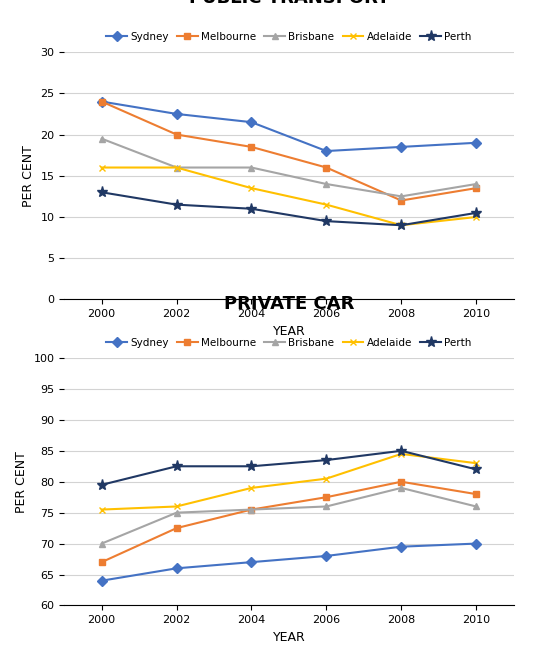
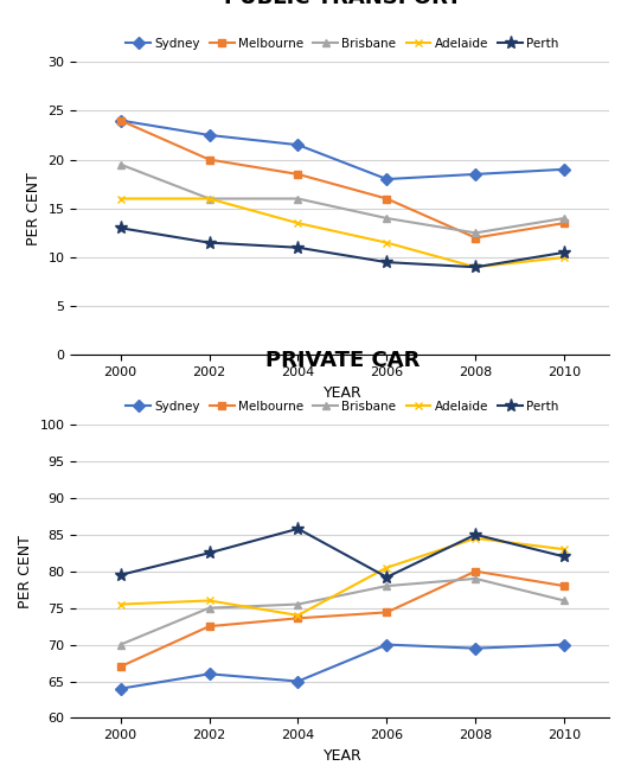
Sydney/2004: 67.0 -> 65.0
Melbourne/2004: 75.5 -> 73.6
Adelaide/2004: 79.0 -> 74.0
Perth/2004: 82.5 -> 85.8
Sydney/2006: 68.0 -> 70.0
Melbourne/2006: 77.5 -> 74.4
Brisbane/2006: 76.0 -> 78.0
Perth/2006: 83.5 -> 79.2
